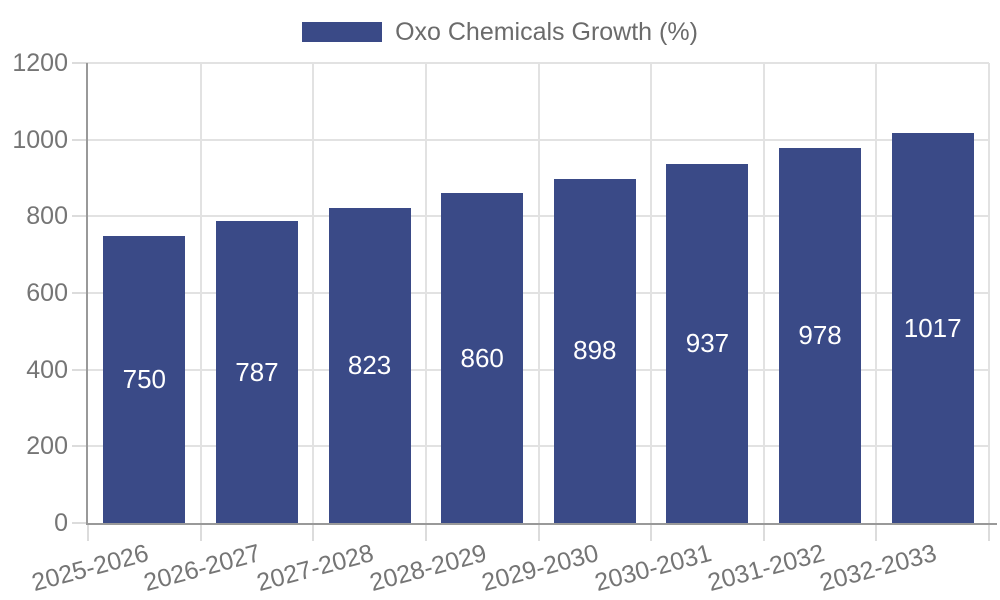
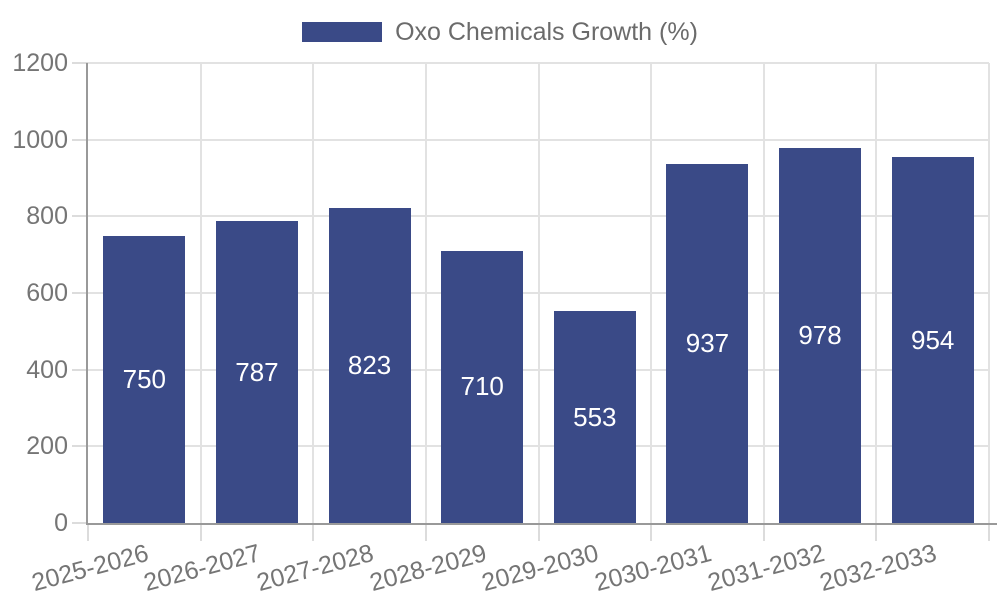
2028-2029: 860 -> 710
2029-2030: 898 -> 553
2032-2033: 1017 -> 954
